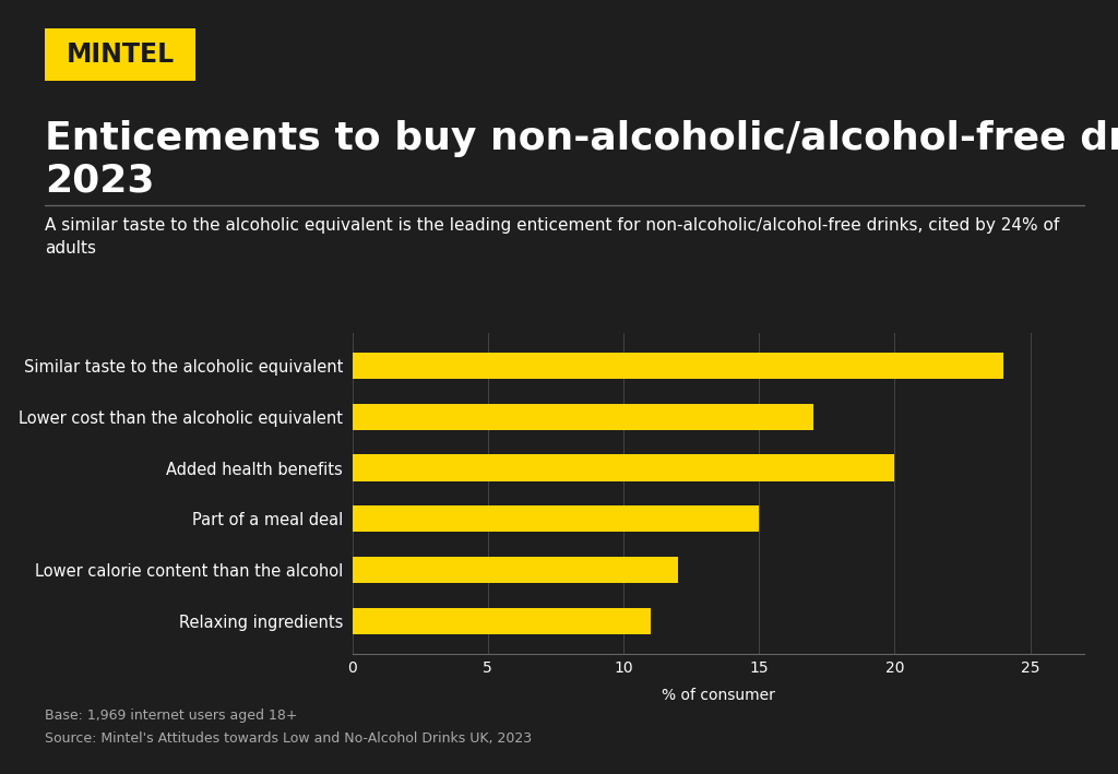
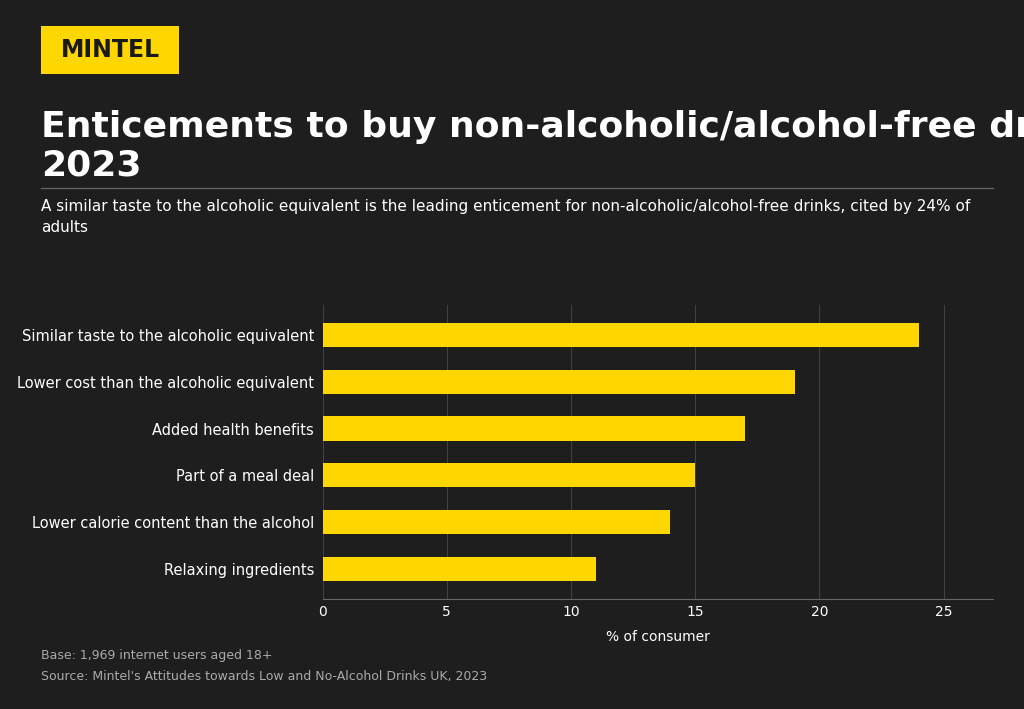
Lower cost than the alcoholic equivalent: 17 -> 19
Added health benefits: 20 -> 17
Lower calorie content than the alcohol: 12 -> 14
